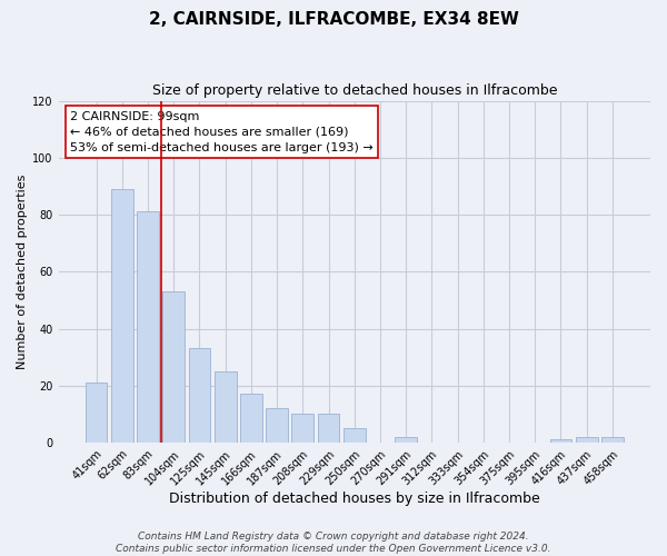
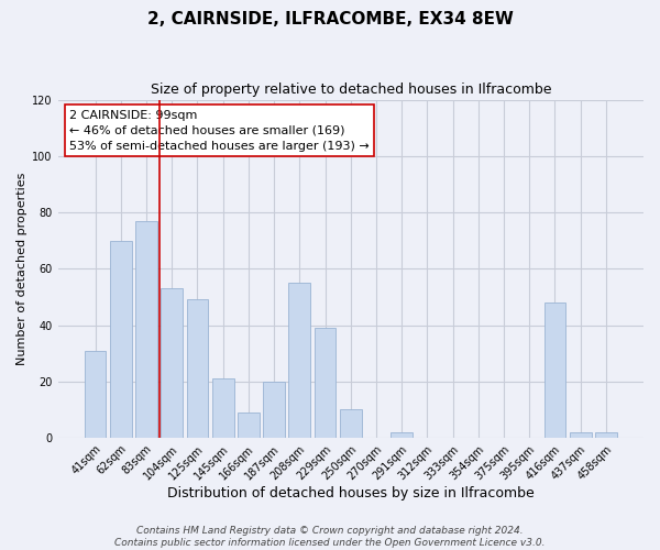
41sqm: 21 -> 31
62sqm: 89 -> 70
83sqm: 81 -> 77
125sqm: 33 -> 49
145sqm: 25 -> 21
166sqm: 17 -> 9
187sqm: 12 -> 20
208sqm: 10 -> 55
229sqm: 10 -> 39
250sqm: 5 -> 10
416sqm: 1 -> 48
